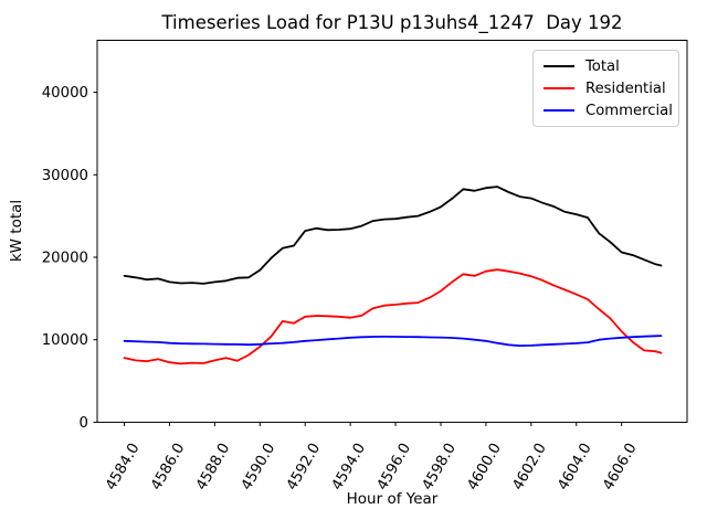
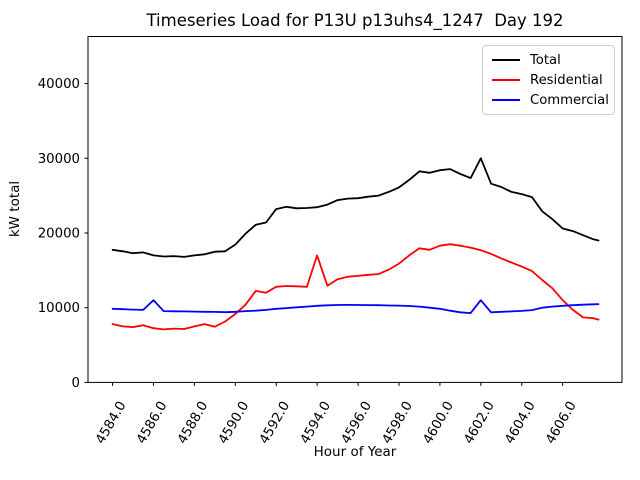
Commercial/4586.0: 10000 -> 11000
Residential/4594.0: 13000 -> 17000
Total/4602.0: 27000 -> 30000
Commercial/4602.0: 9000 -> 11000
